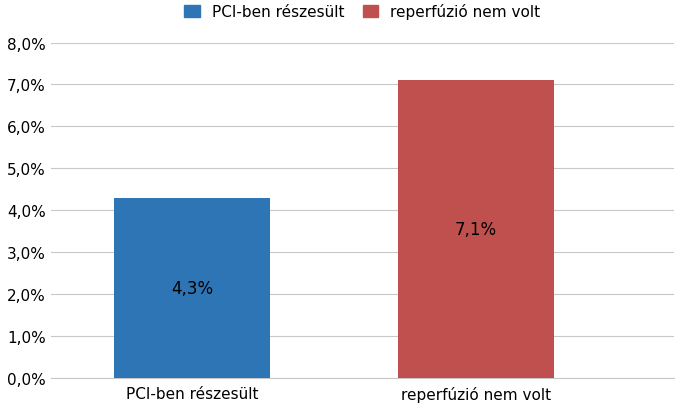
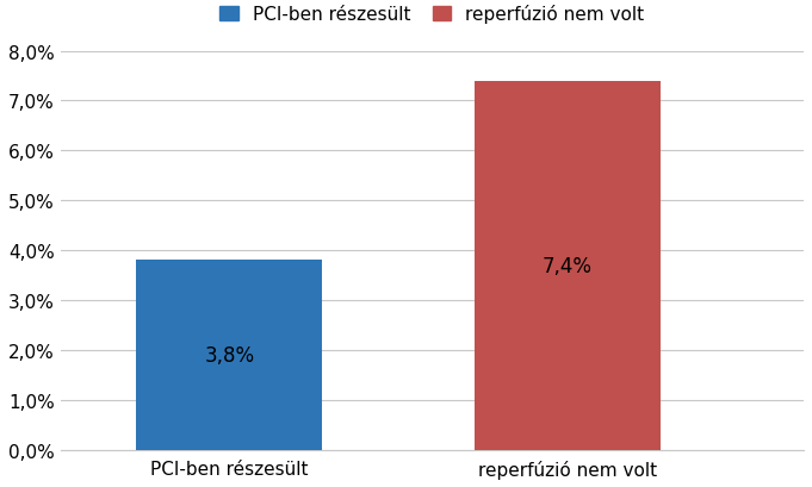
PCI-ben részesült: 4,3% -> 3,8%
reperfúzió nem volt: 7,1% -> 7,4%
